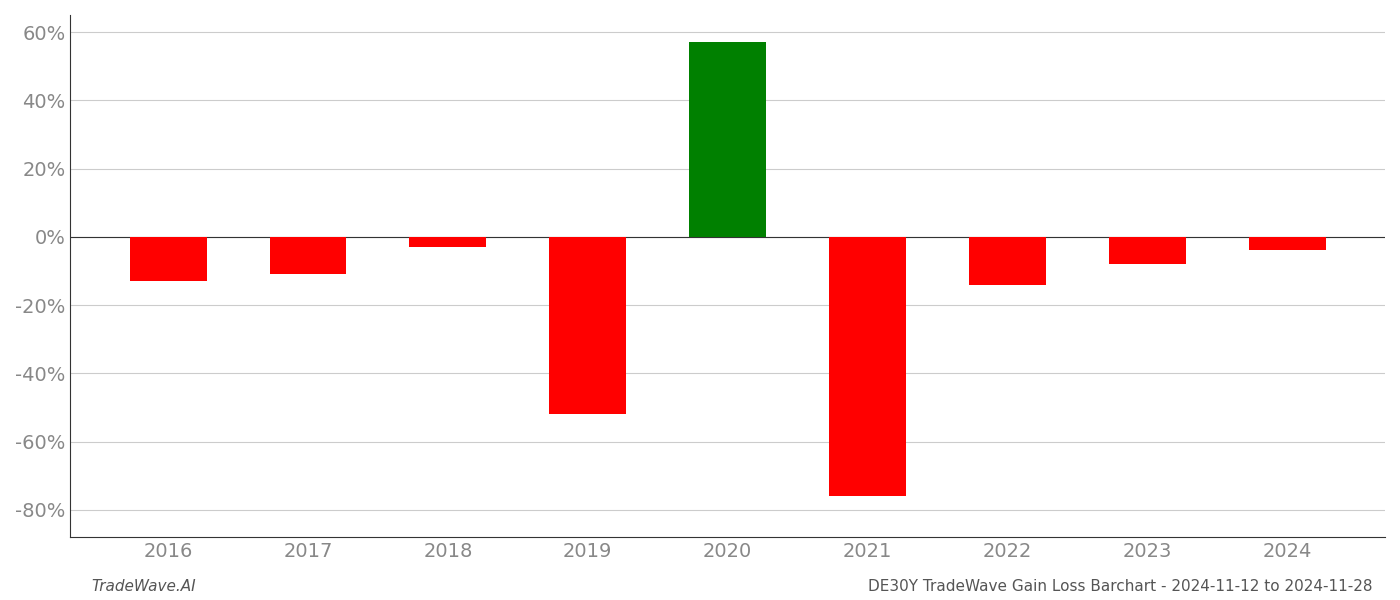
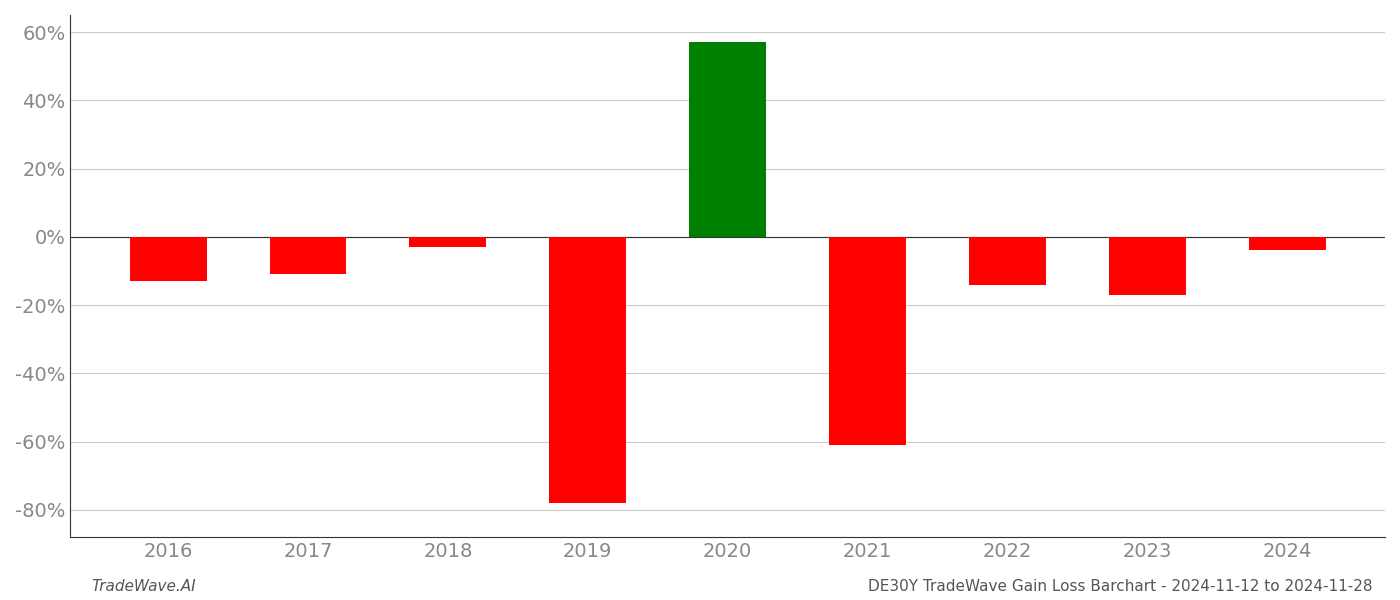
2019: -52% -> -78%
2021: -76% -> -61%
2023: -8% -> -17%
